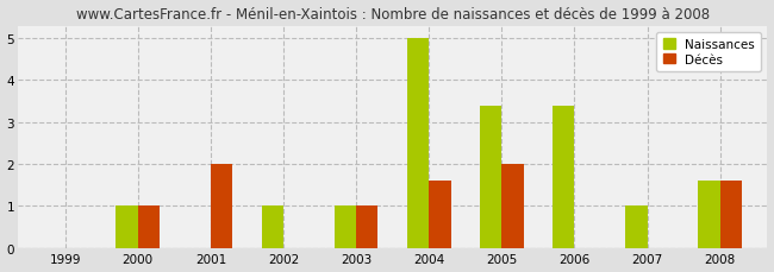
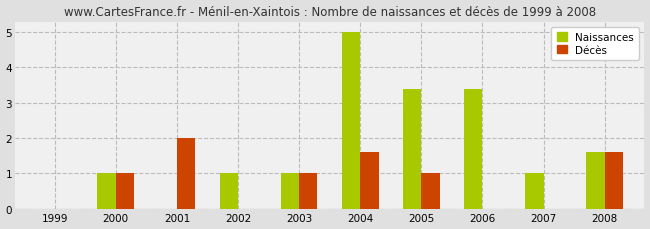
Décès/2005: 2.0 -> 1.0
